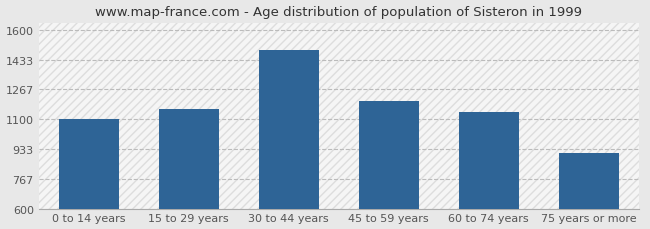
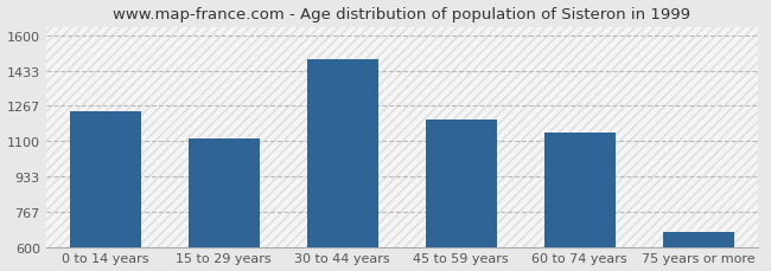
0 to 14 years: 1100 -> 1240
15 to 29 years: 1160 -> 1110
75 years or more: 910 -> 670
